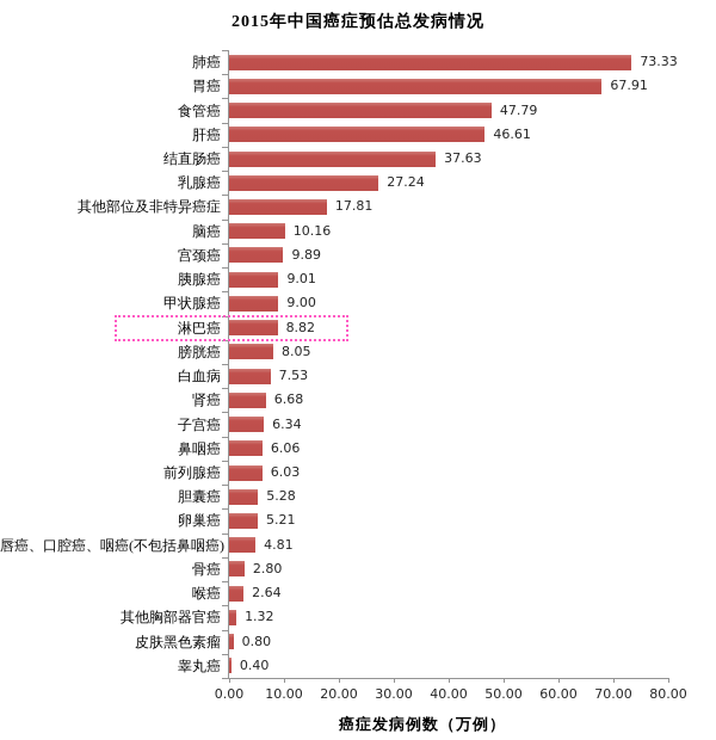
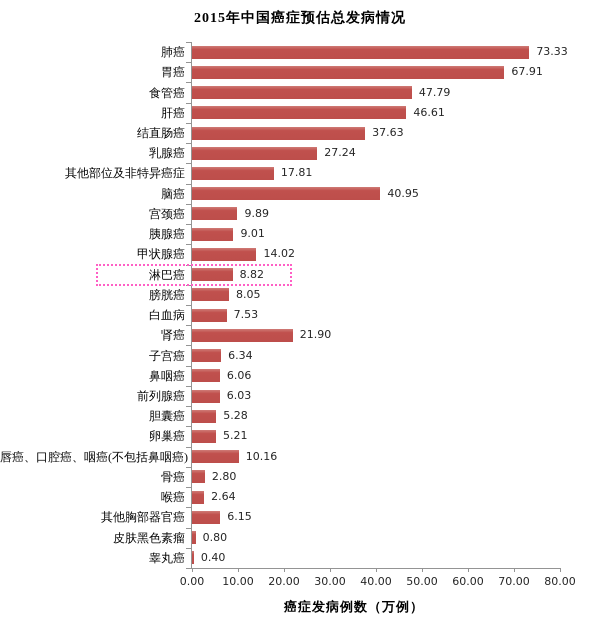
脑癌: 10.16 -> 40.95
甲状腺癌: 9.00 -> 14.02
肾癌: 6.68 -> 21.90
唇癌、口腔癌、咽癌(不包括鼻咽癌): 4.81 -> 10.16
其他胸部器官癌: 1.32 -> 6.15
